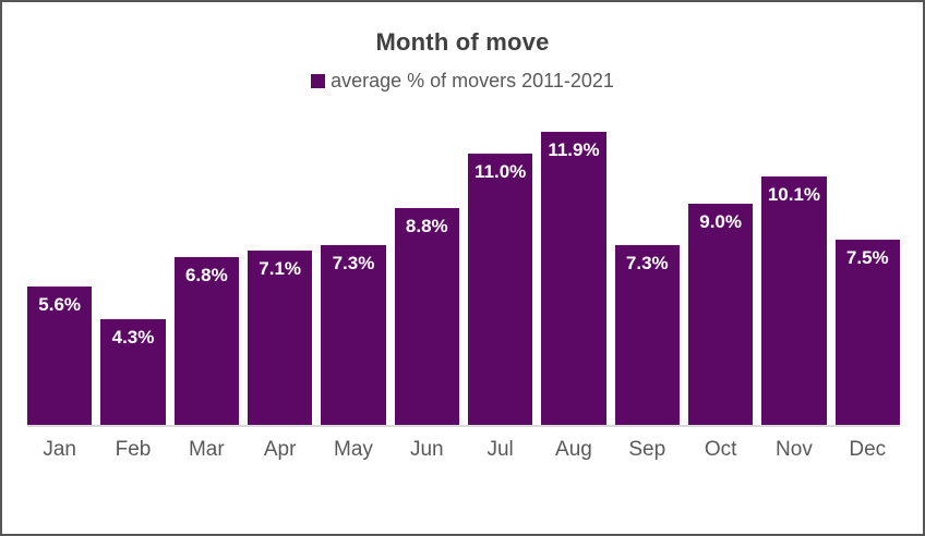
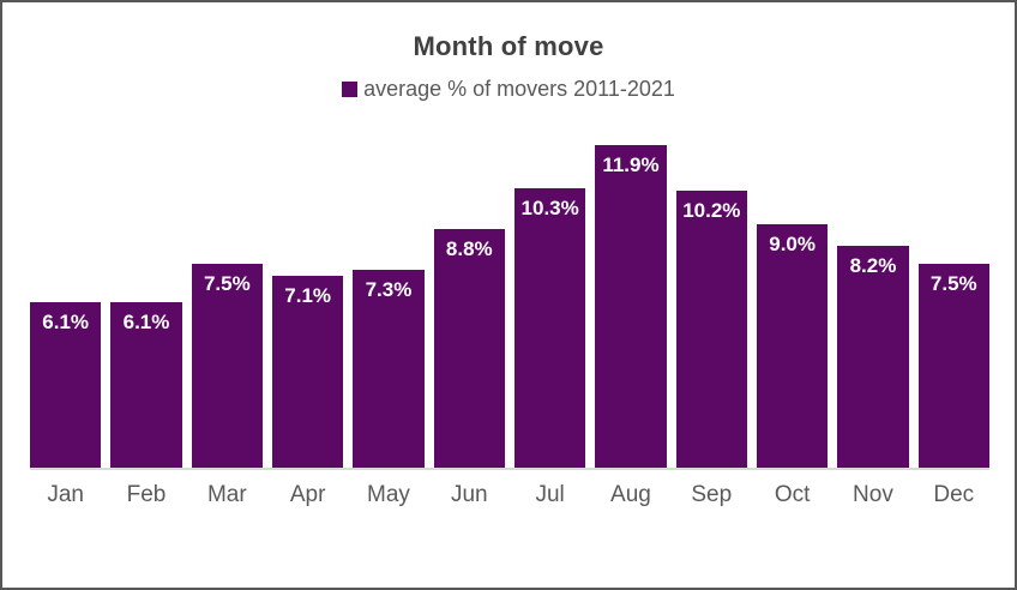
Jan: 5.6% -> 6.1%
Feb: 4.3% -> 6.1%
Mar: 6.8% -> 7.5%
Jul: 11.0% -> 10.3%
Sep: 7.3% -> 10.2%
Nov: 10.1% -> 8.2%
